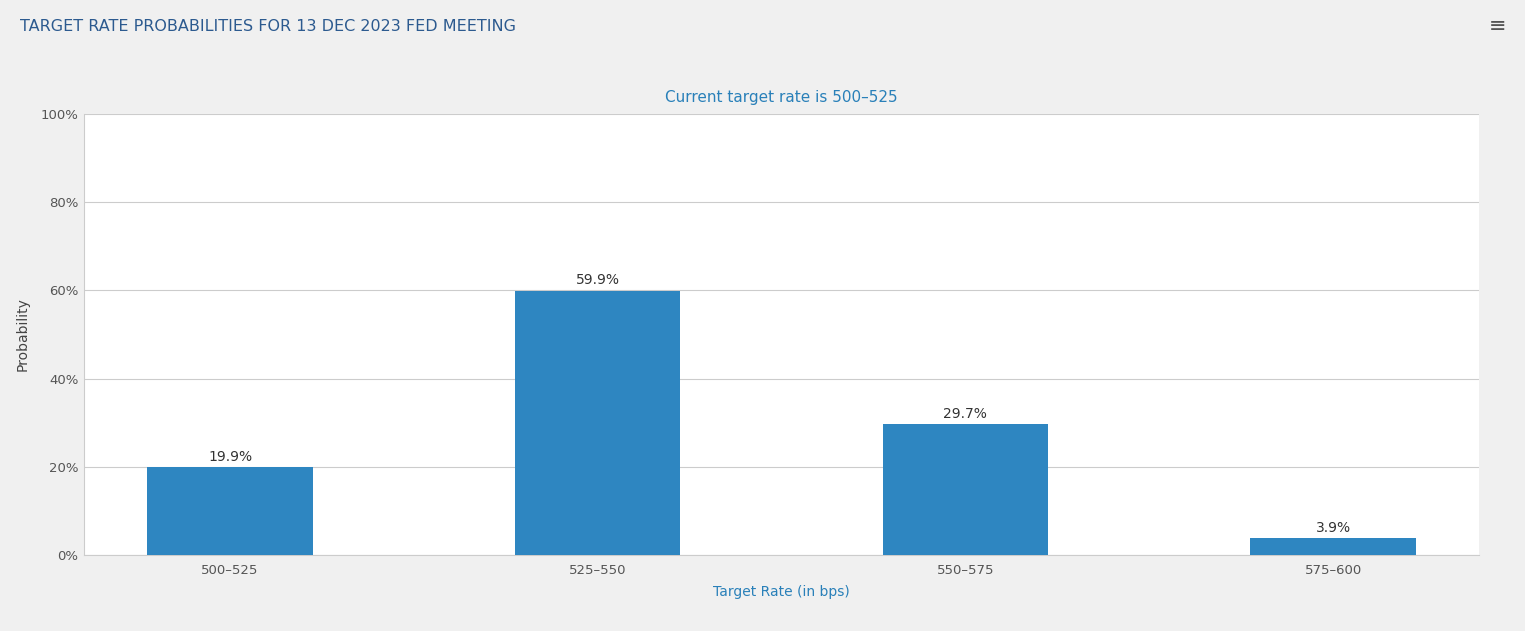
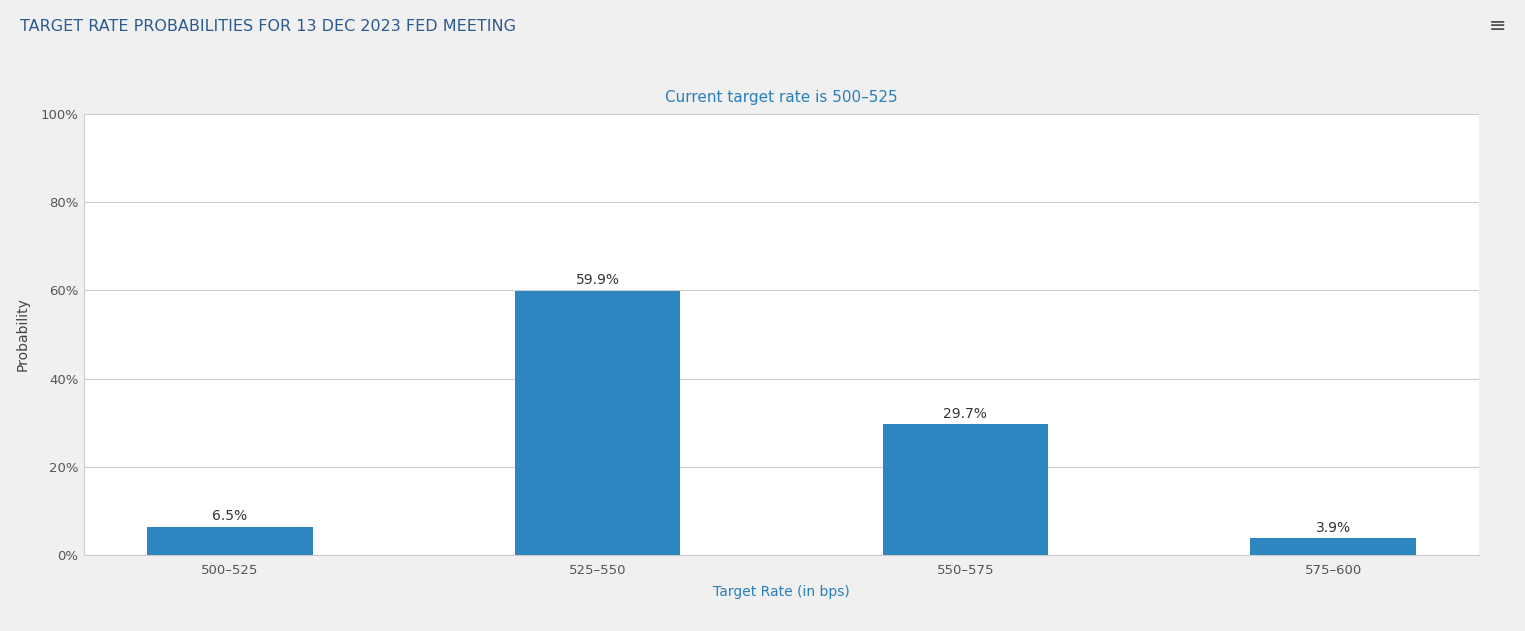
500–525: 19.9% -> 6.5%
